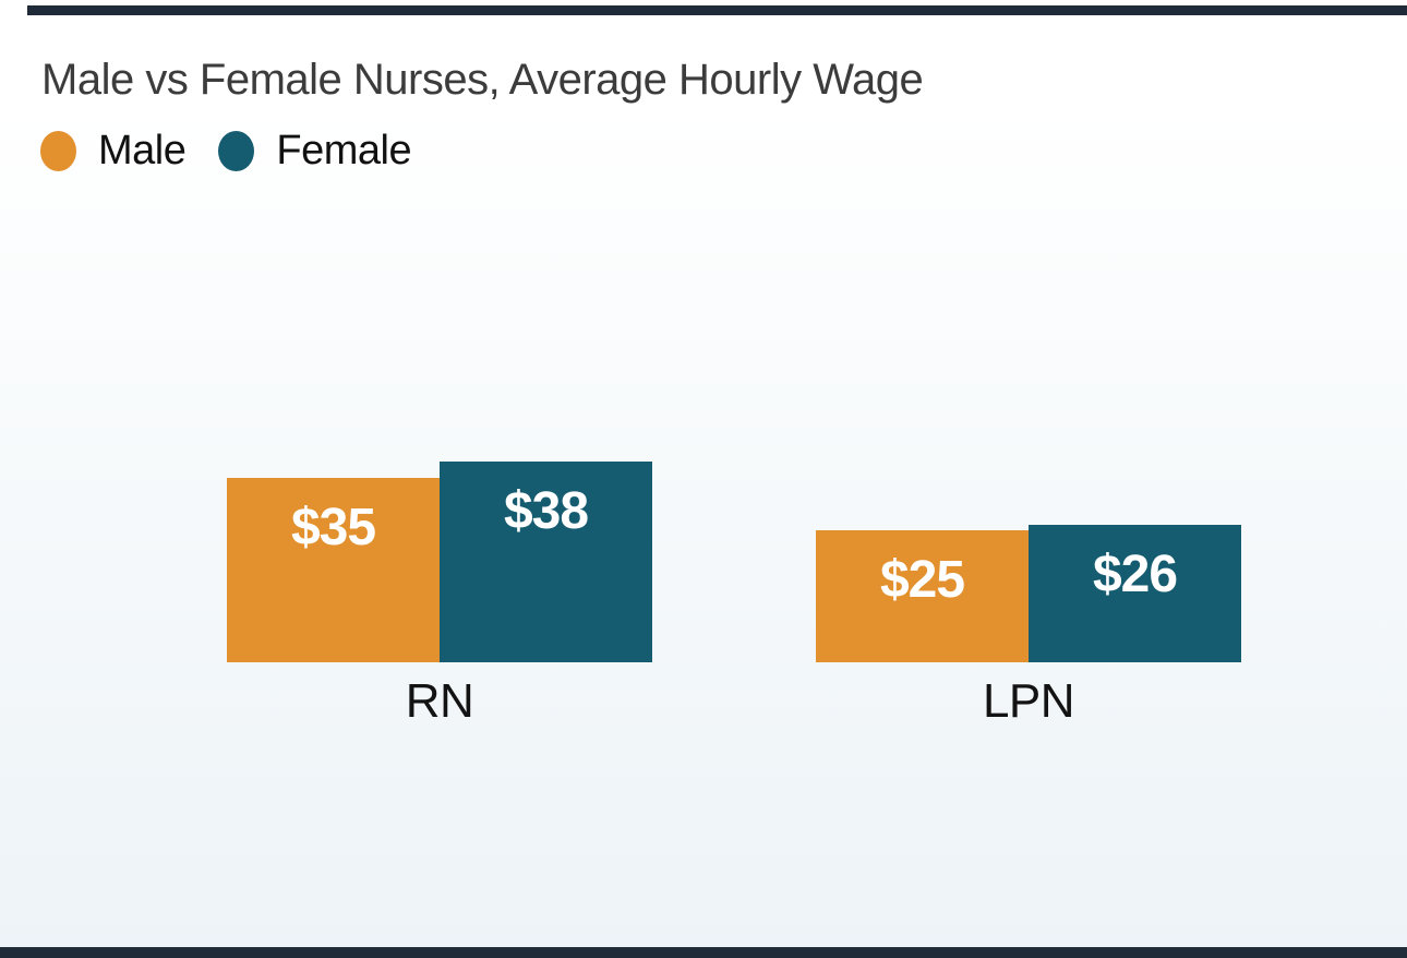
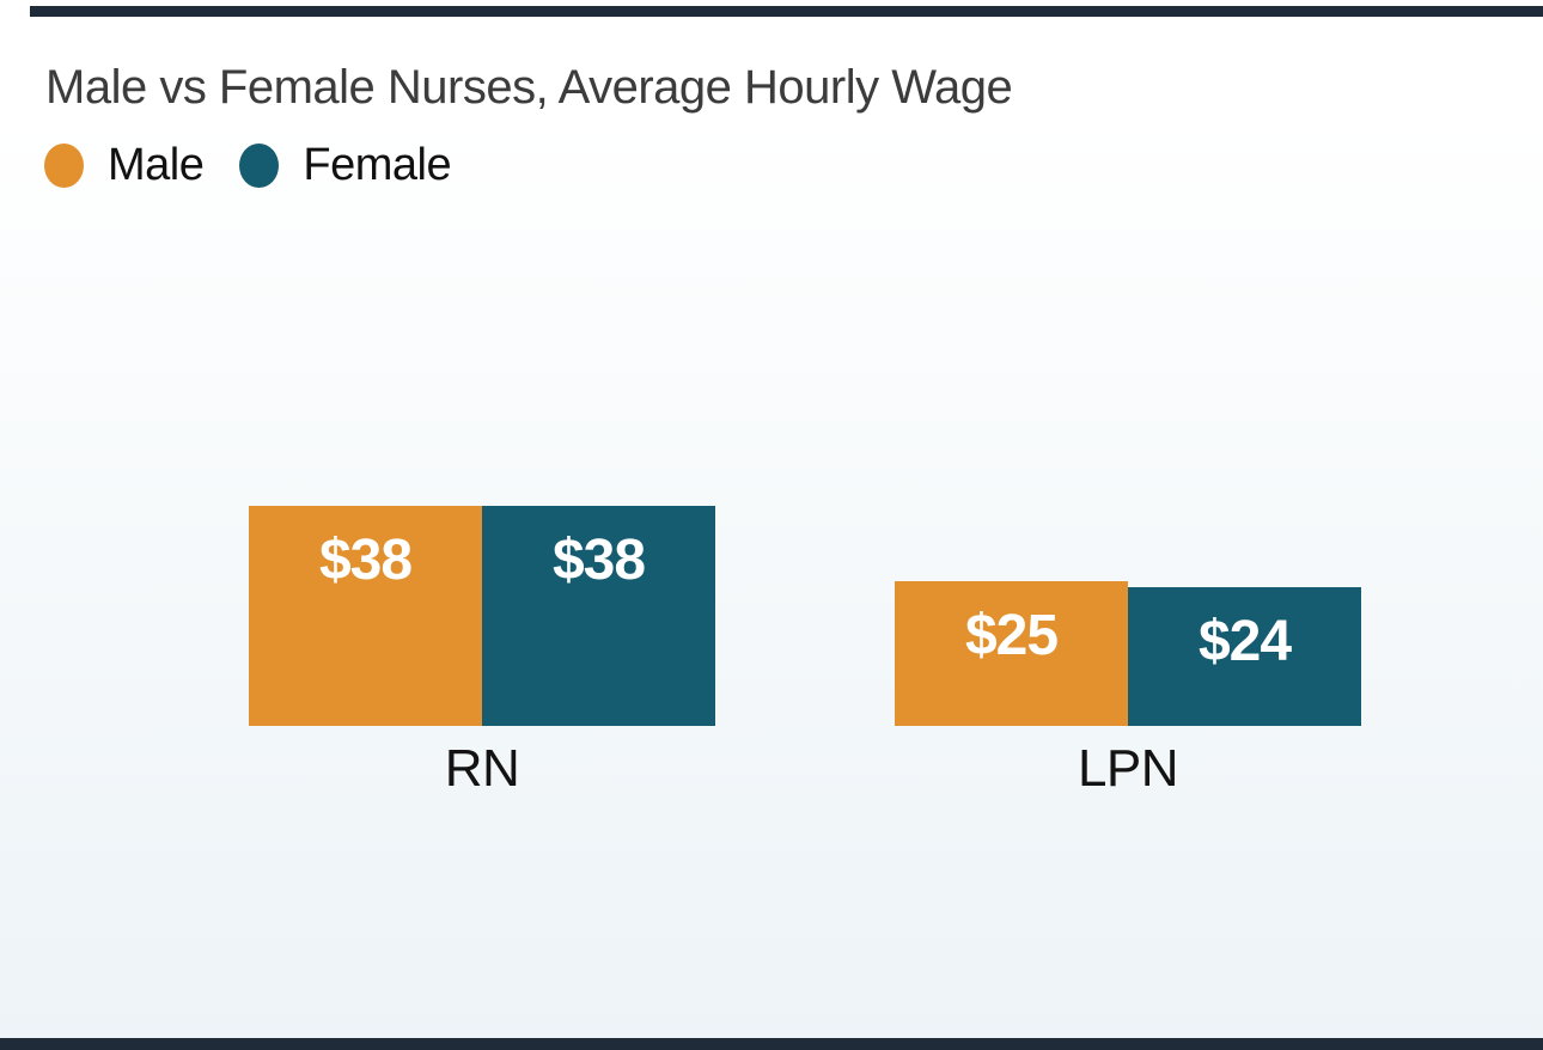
Male/RN: $35 -> $38
Female/LPN: $26 -> $24
